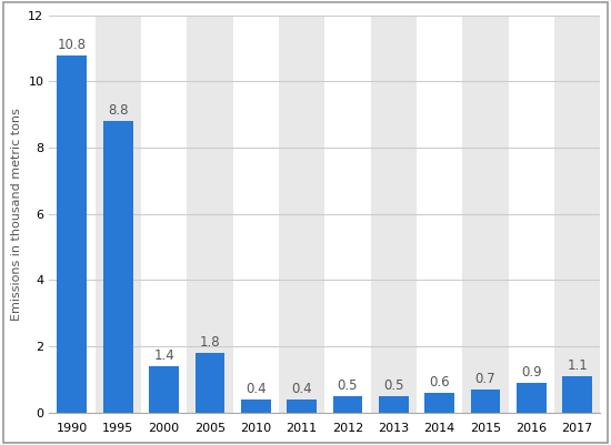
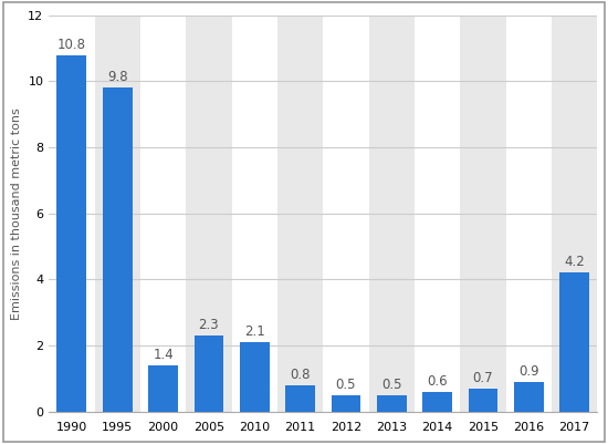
1995: 8.8 -> 9.8
2005: 1.8 -> 2.3
2010: 0.4 -> 2.1
2011: 0.4 -> 0.8
2017: 1.1 -> 4.2
